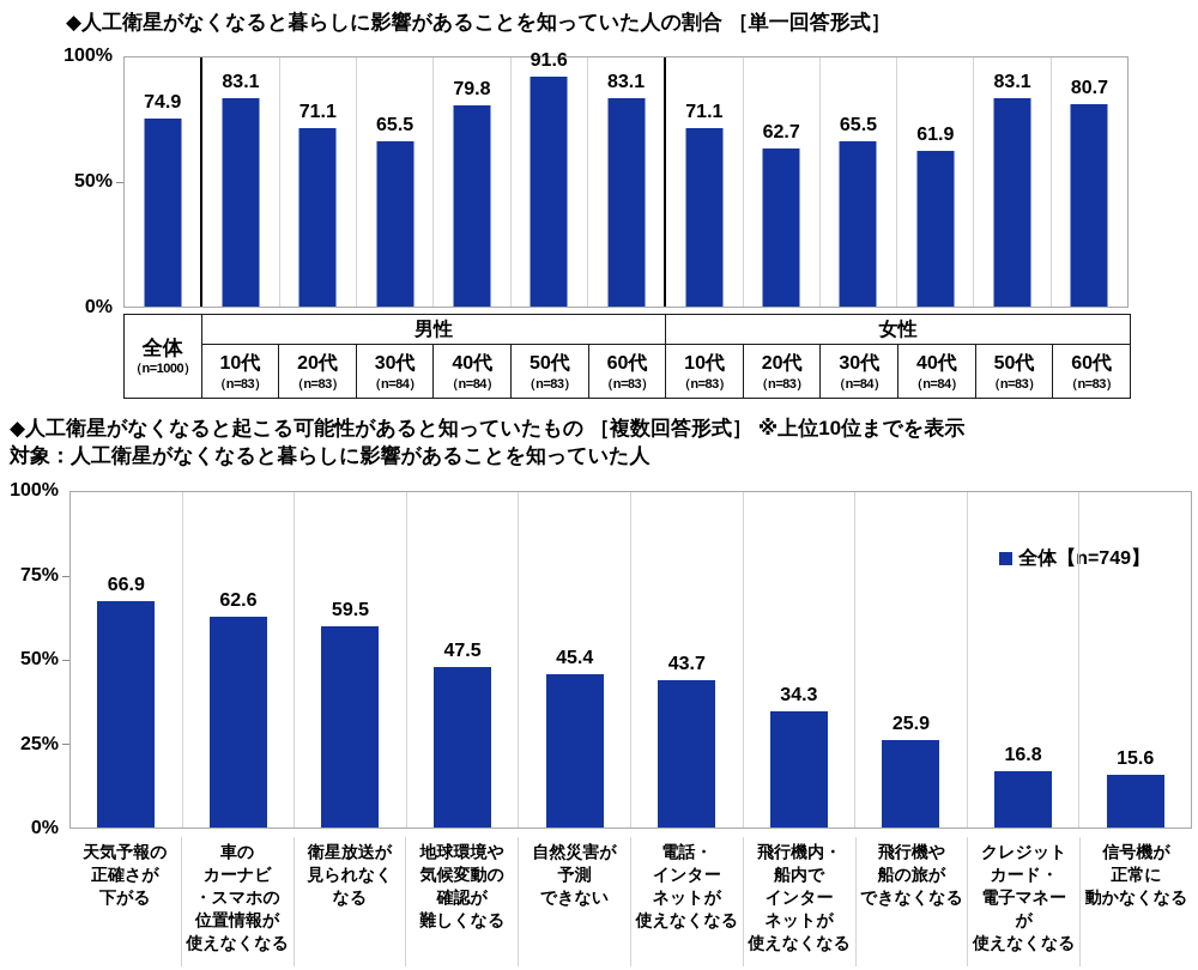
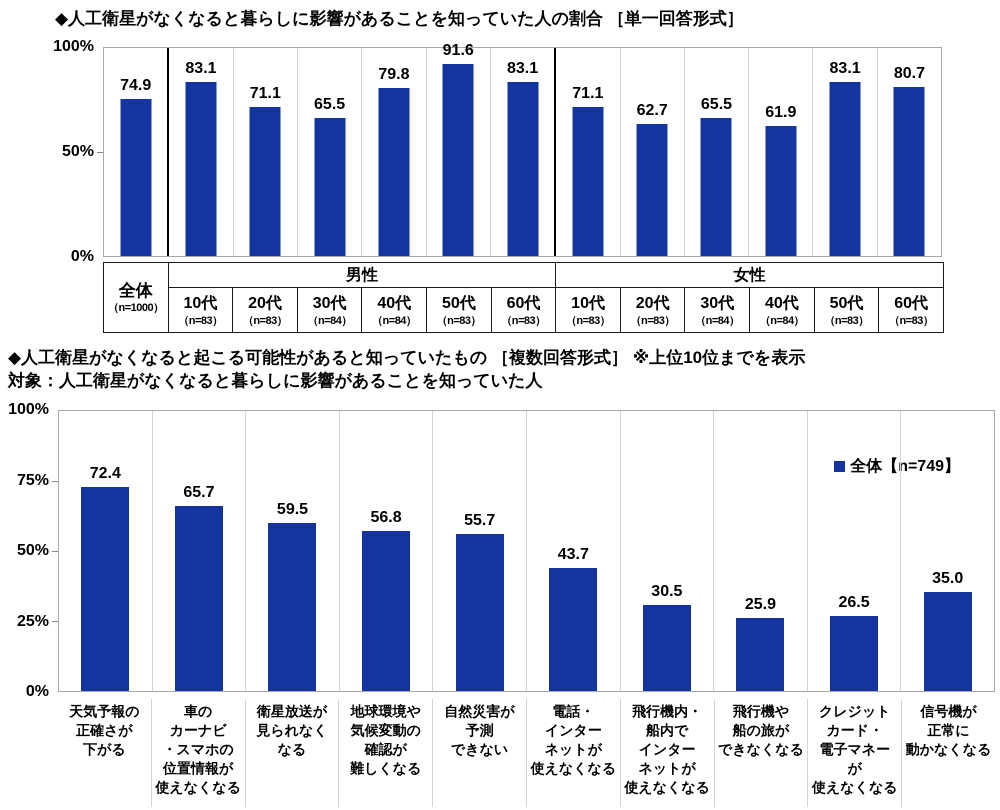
◆人工衛星がなくなると起こる可能性があると知っていたもの ［複数回答形式］ ※上位10位までを表示/天気予報の 正確さが 下がる: 66.9 -> 72.4
◆人工衛星がなくなると起こる可能性があると知っていたもの ［複数回答形式］ ※上位10位までを表示/車の カーナビ ・スマホの 位置情報が 使えなくなる: 62.6 -> 65.7
◆人工衛星がなくなると起こる可能性があると知っていたもの ［複数回答形式］ ※上位10位までを表示/地球環境や 気候変動の 確認が 難しくなる: 47.5 -> 56.8
◆人工衛星がなくなると起こる可能性があると知っていたもの ［複数回答形式］ ※上位10位までを表示/自然災害が 予測 できない: 45.4 -> 55.7
◆人工衛星がなくなると起こる可能性があると知っていたもの ［複数回答形式］ ※上位10位までを表示/飛行機内・ 船内で インター ネットが 使えなくなる: 34.3 -> 30.5
◆人工衛星がなくなると起こる可能性があると知っていたもの ［複数回答形式］ ※上位10位までを表示/クレジット カード・ 電子マネー が 使えなくなる: 16.8 -> 26.5
◆人工衛星がなくなると起こる可能性があると知っていたもの ［複数回答形式］ ※上位10位までを表示/信号機が 正常に 動かなくなる: 15.6 -> 35.0
